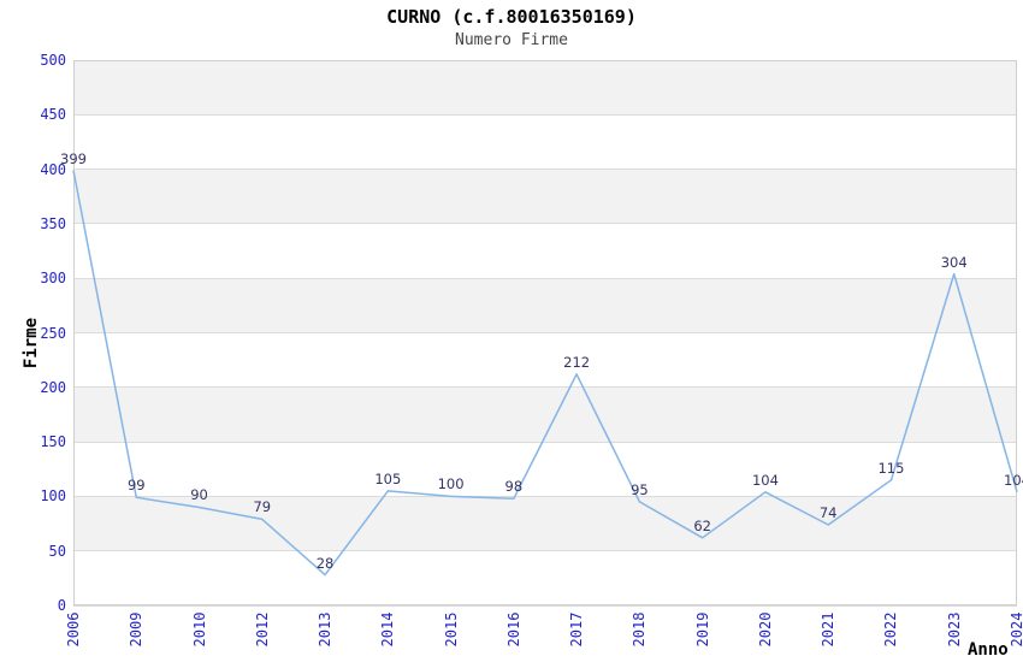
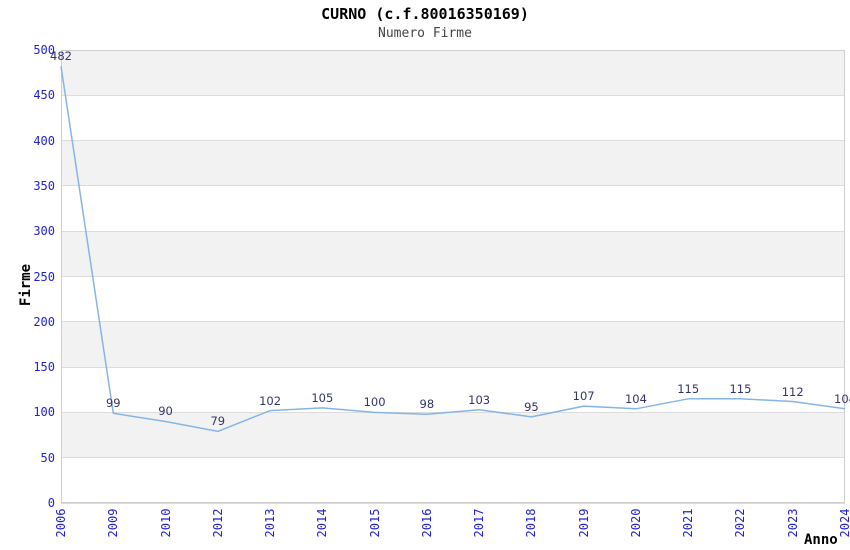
2006: 399 -> 482
2013: 28 -> 102
2017: 212 -> 103
2019: 62 -> 107
2021: 74 -> 115
2023: 304 -> 112
